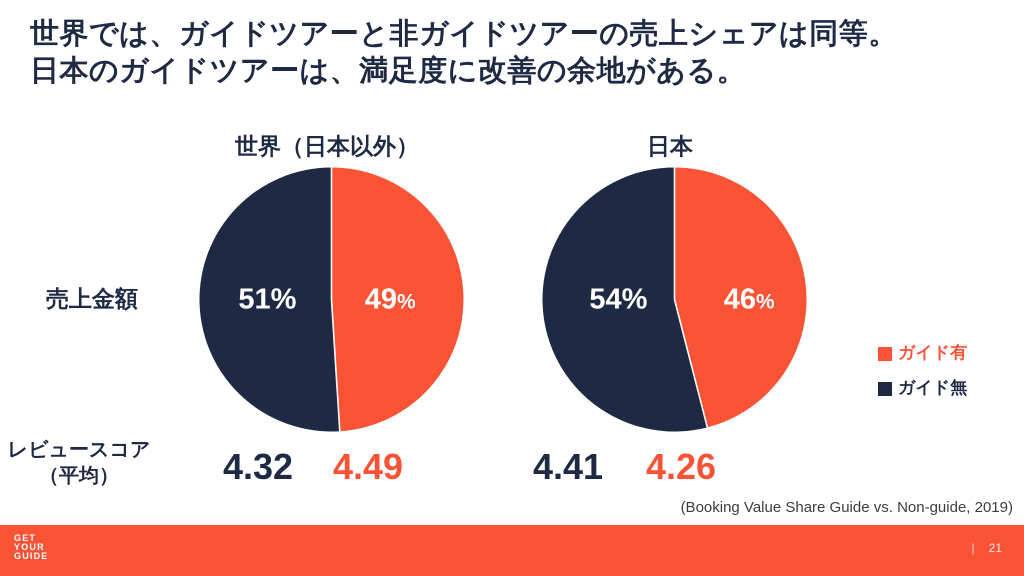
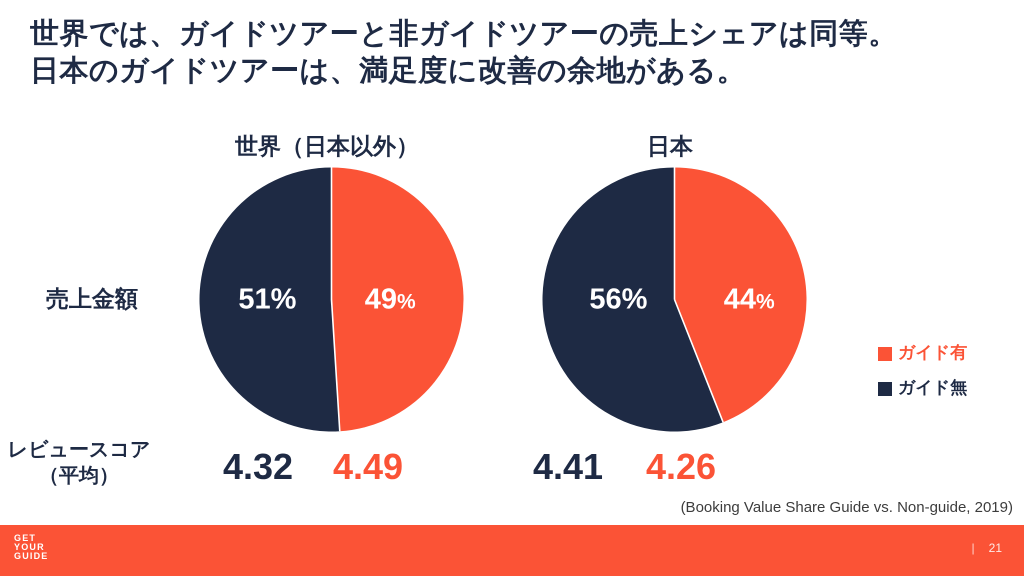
日本/ガイド有: 46 -> 44
日本/ガイド無: 54 -> 56
